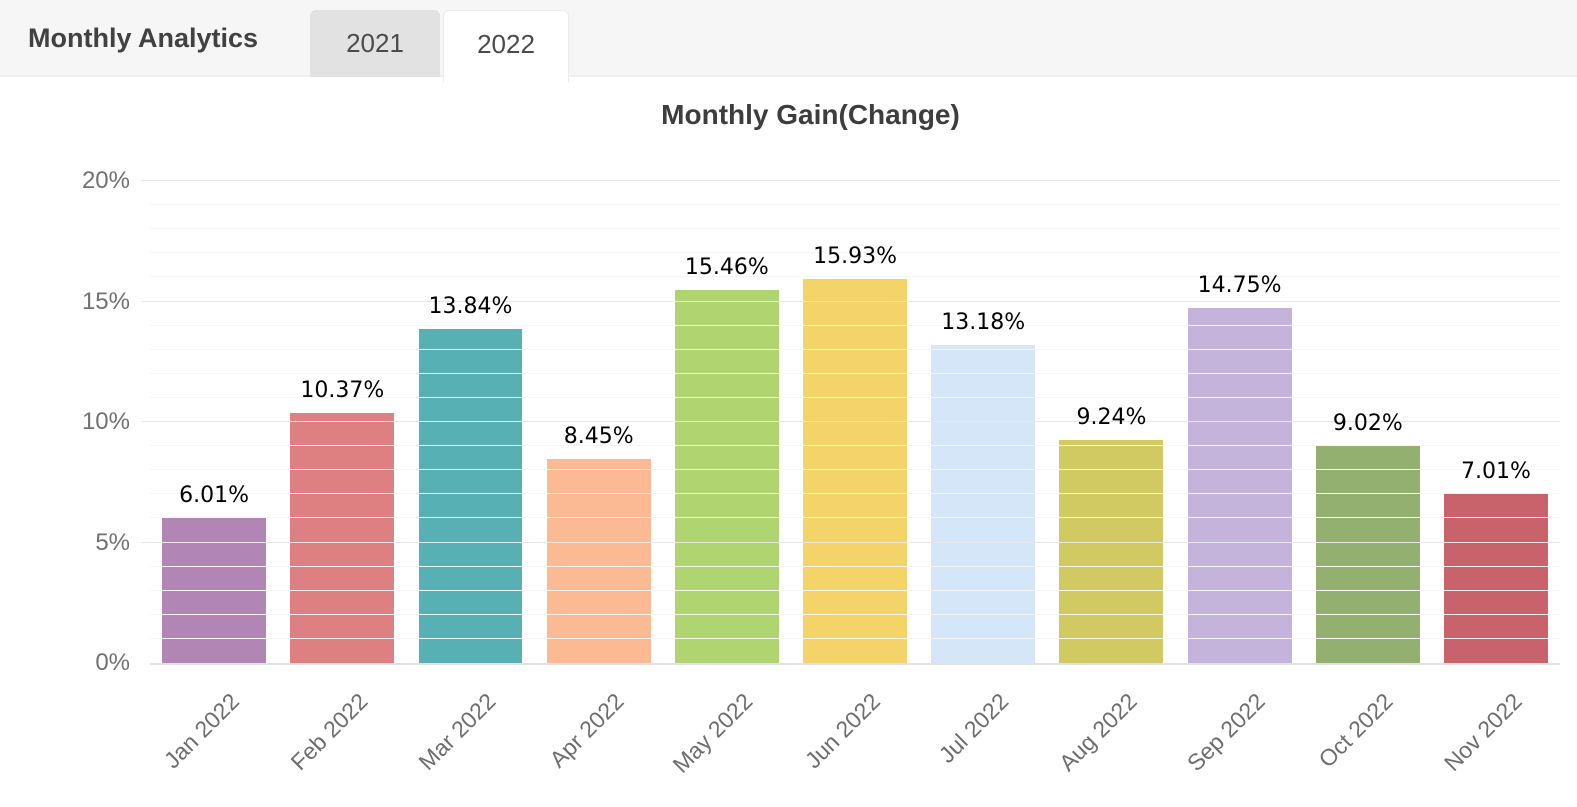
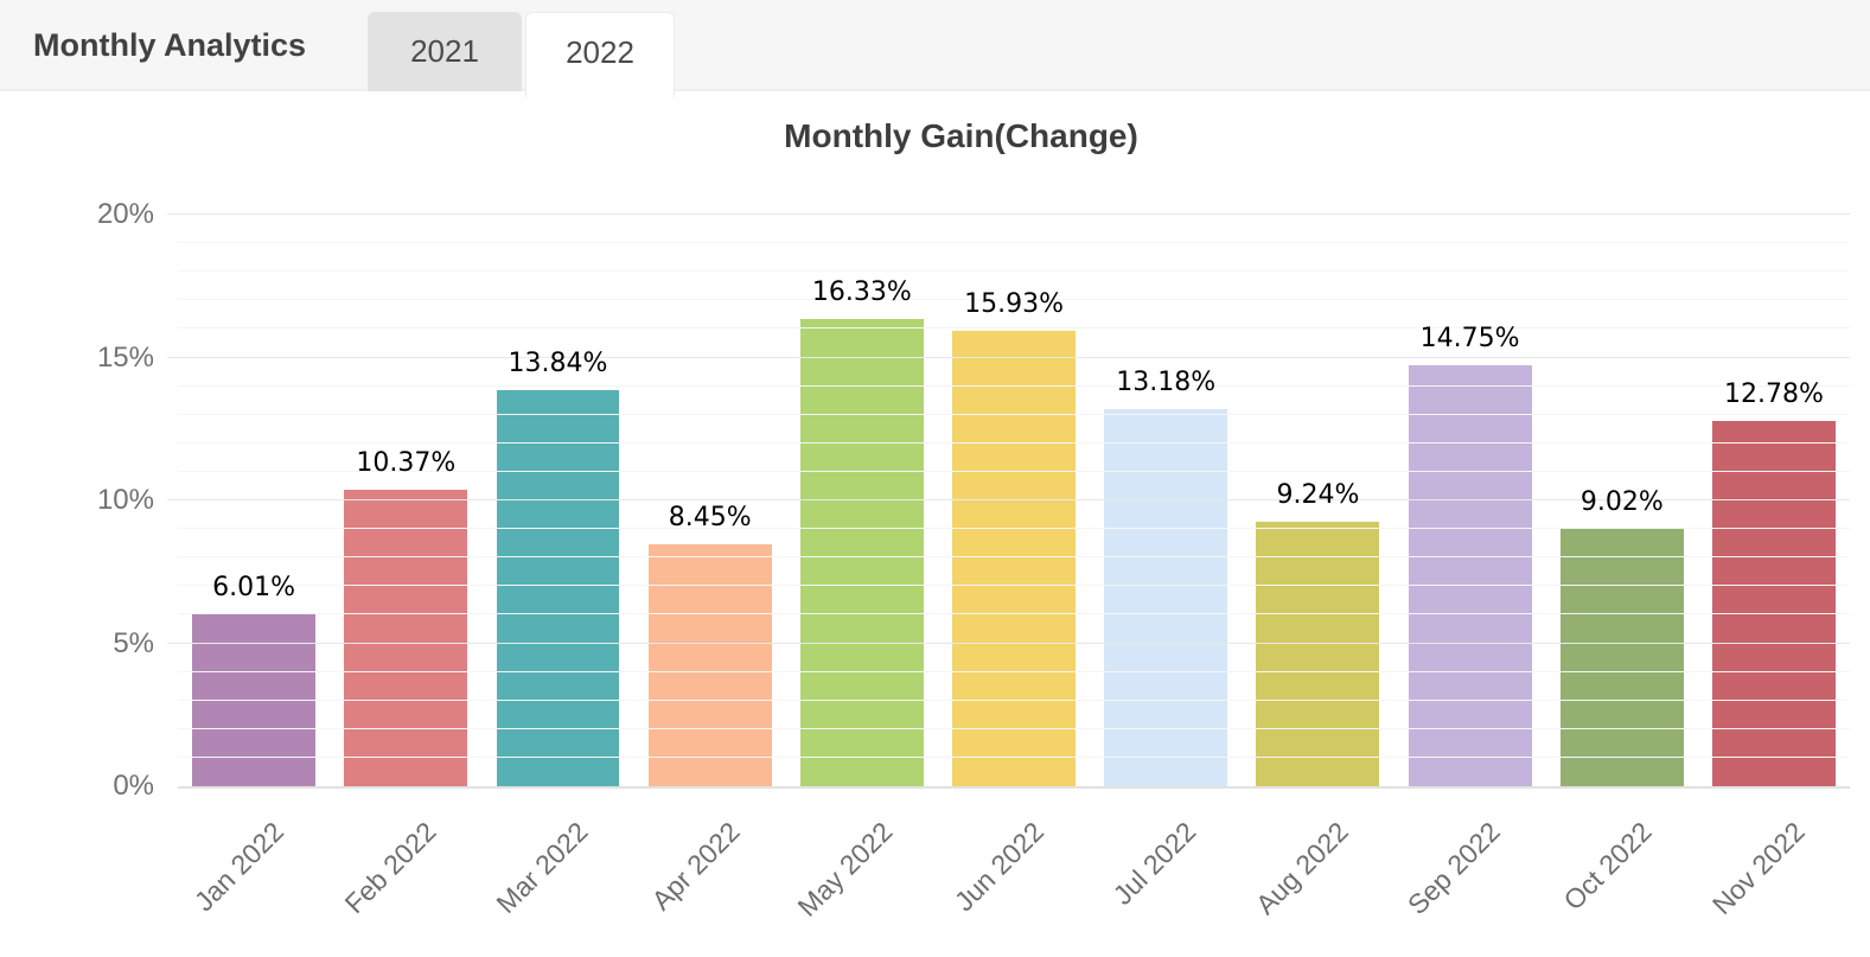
May 2022: 15.46% -> 16.33%
Nov 2022: 7.01% -> 12.78%
